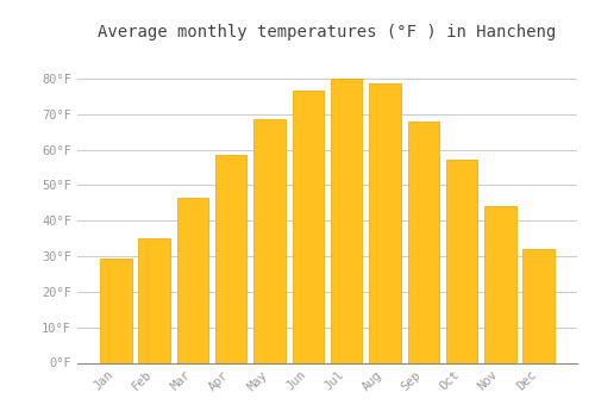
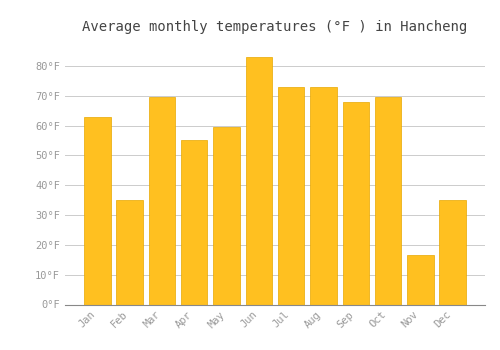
Jan: 29.5°F -> 63.0°F
Mar: 46.5°F -> 69.5°F
Apr: 58.5°F -> 55.0°F
May: 68.5°F -> 59.5°F
Jun: 76.5°F -> 83.0°F
Jul: 80.0°F -> 73.0°F
Aug: 78.5°F -> 73.0°F
Oct: 57.0°F -> 69.5°F
Nov: 44.0°F -> 16.5°F
Dec: 32.0°F -> 35.0°F
